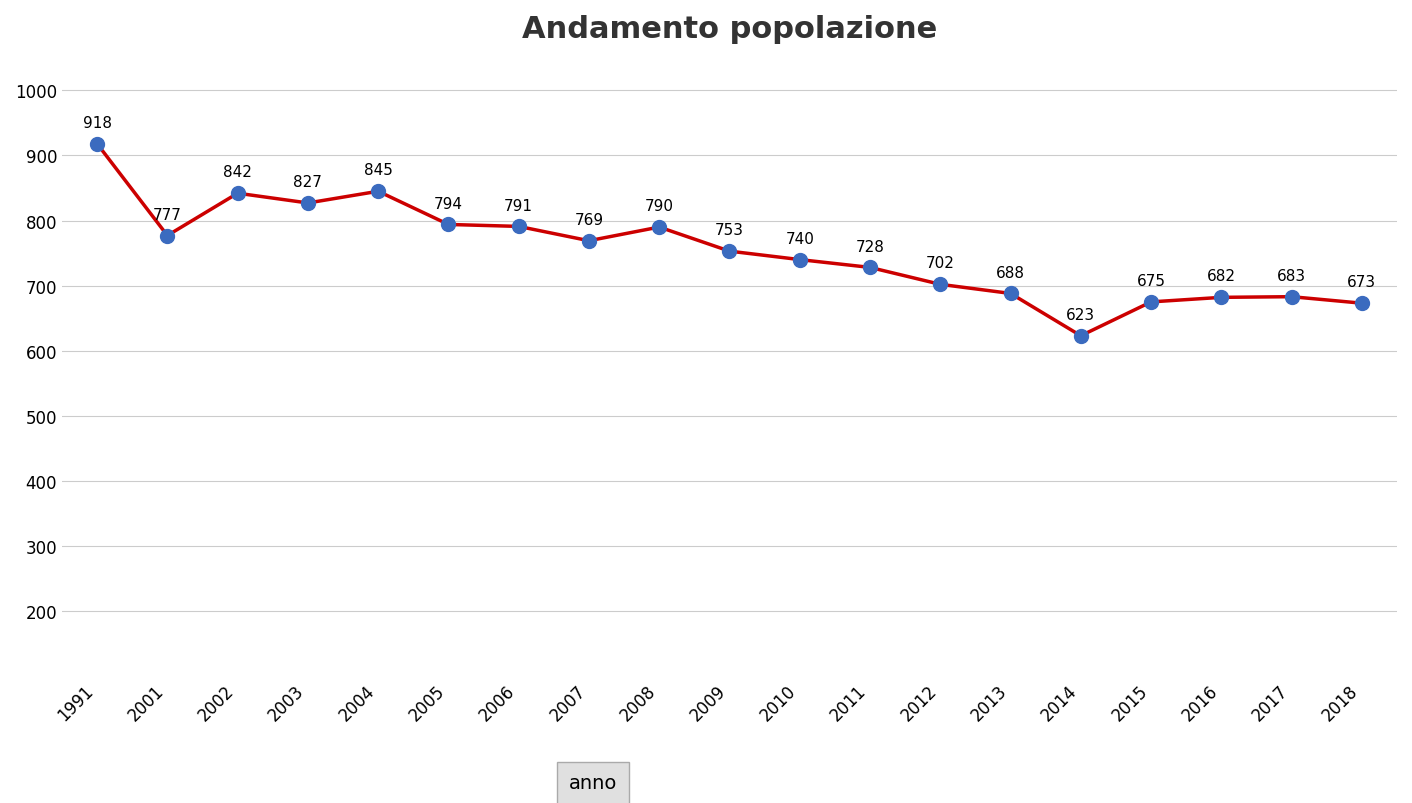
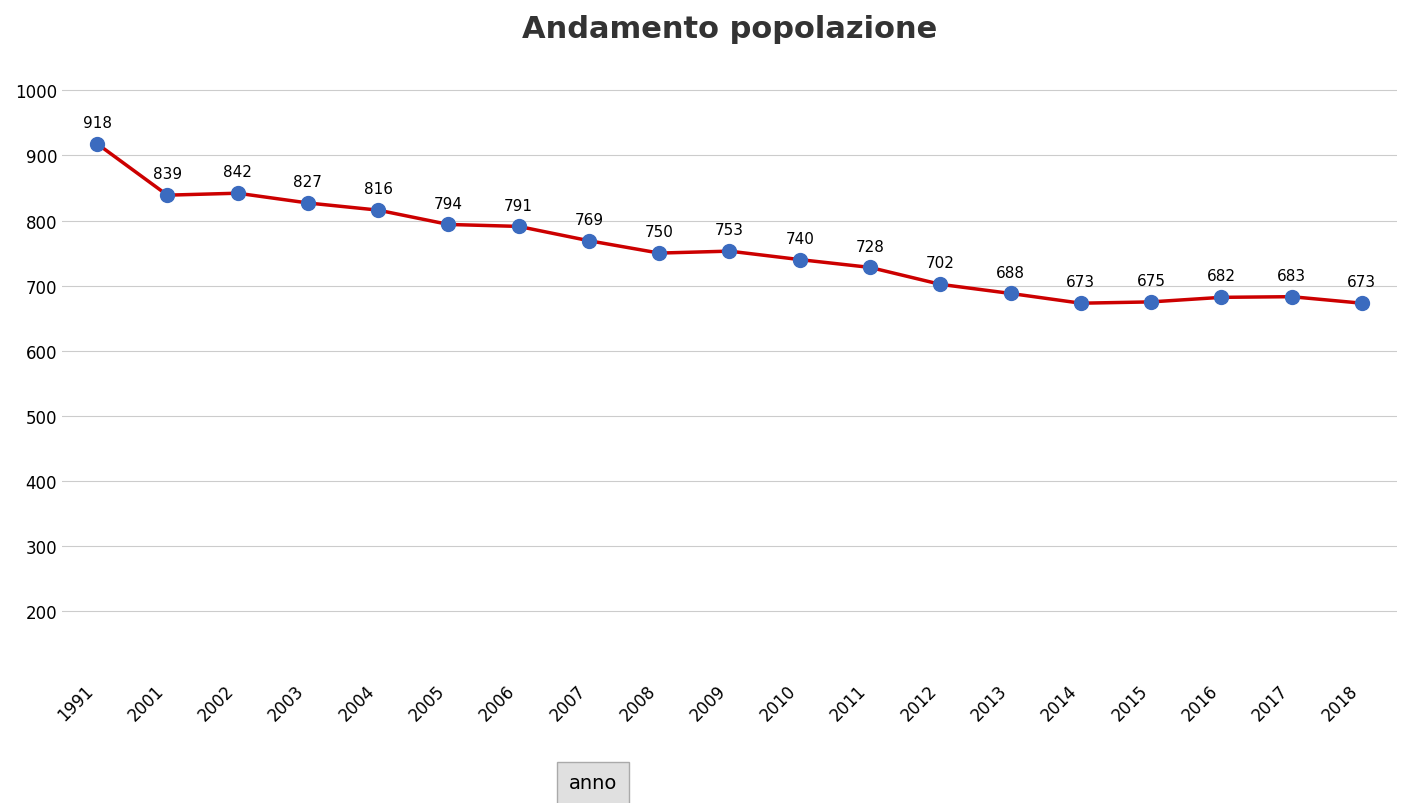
2001: 777 -> 839
2004: 845 -> 816
2008: 790 -> 750
2014: 623 -> 673
